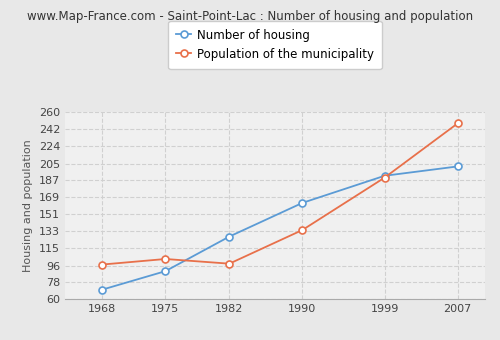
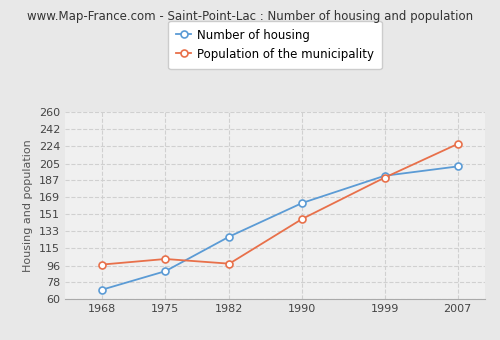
Population of the municipality/1990: 134 -> 146
Population of the municipality/2007: 248 -> 226
